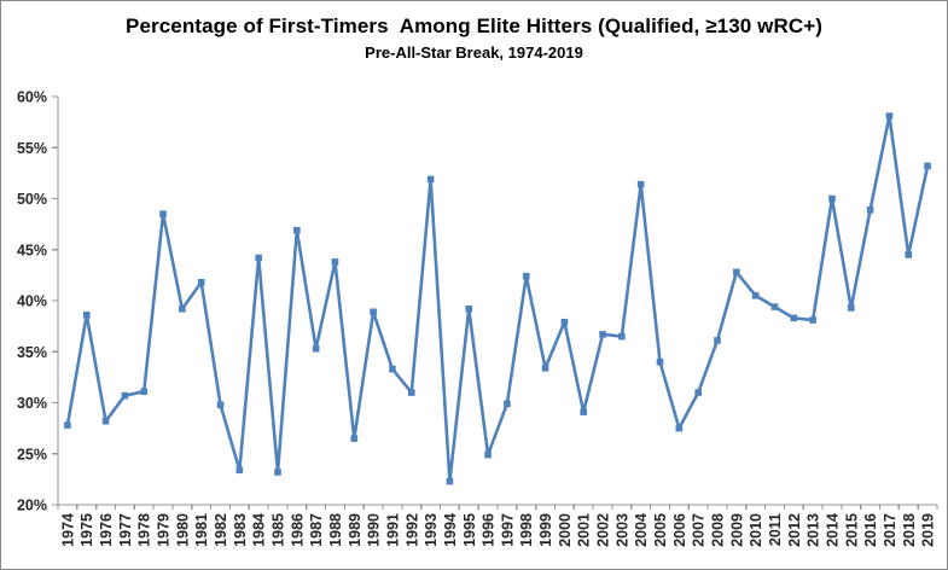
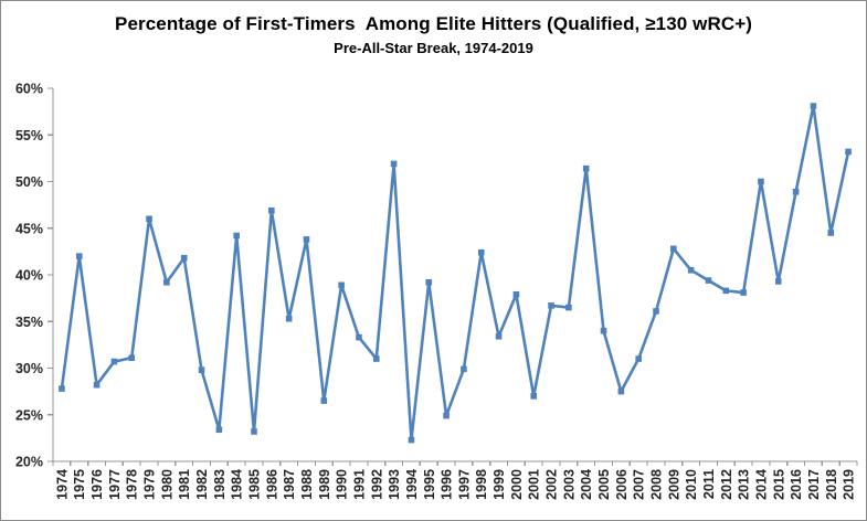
1975: 39% -> 42%
1979: 48% -> 46%
2001: 29% -> 27%
